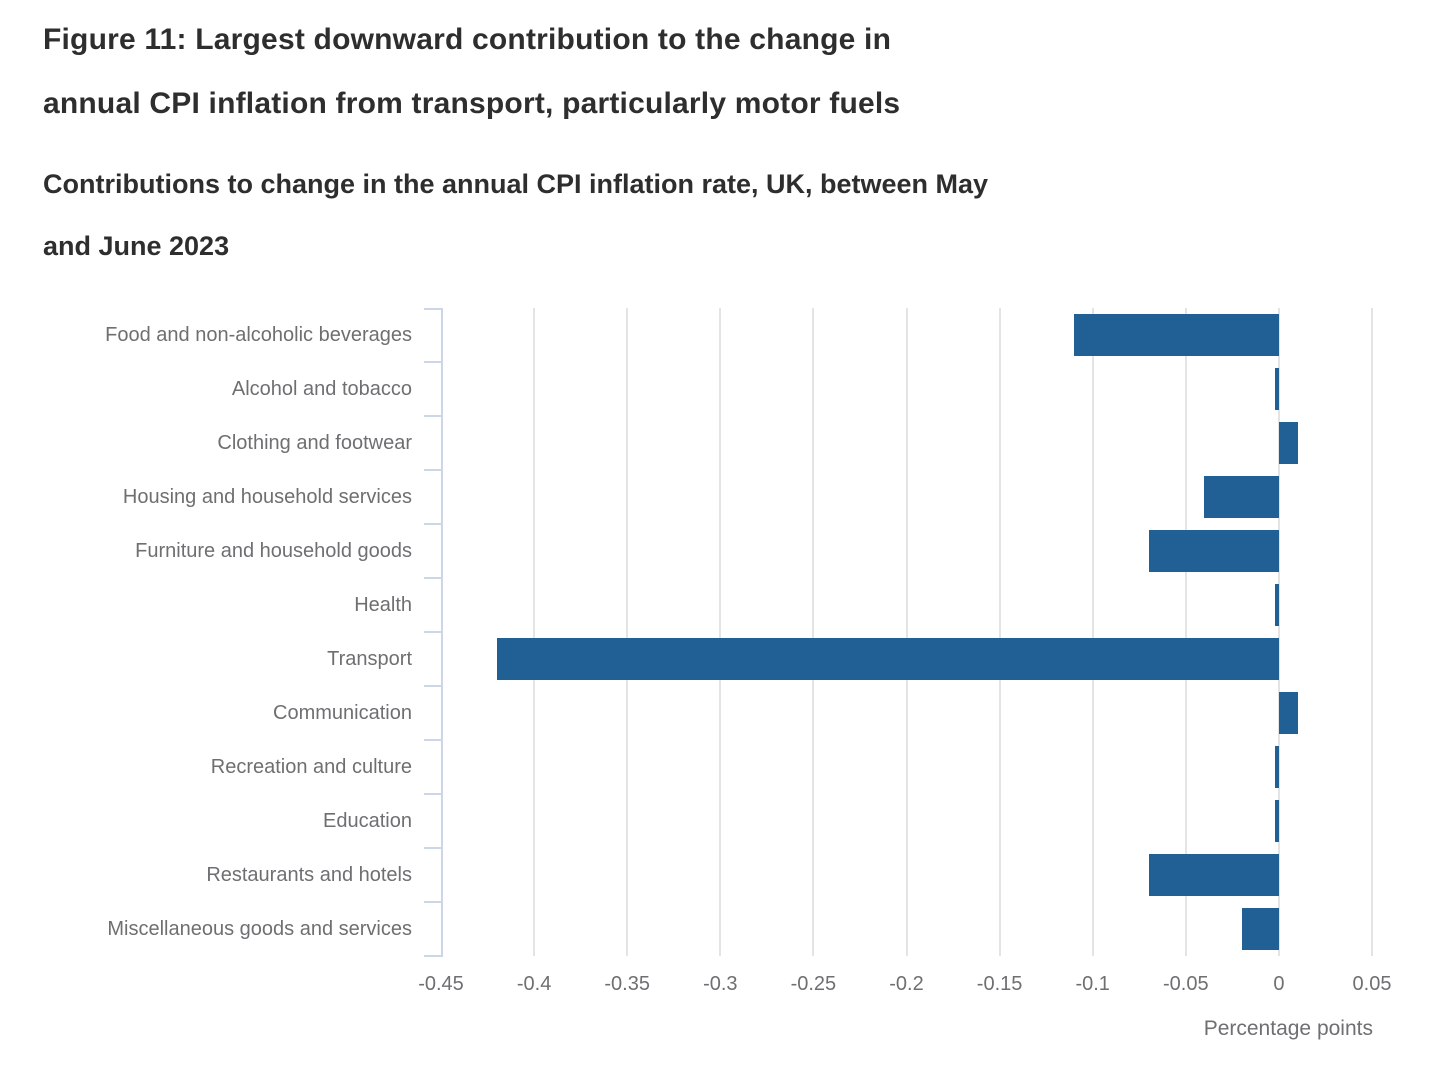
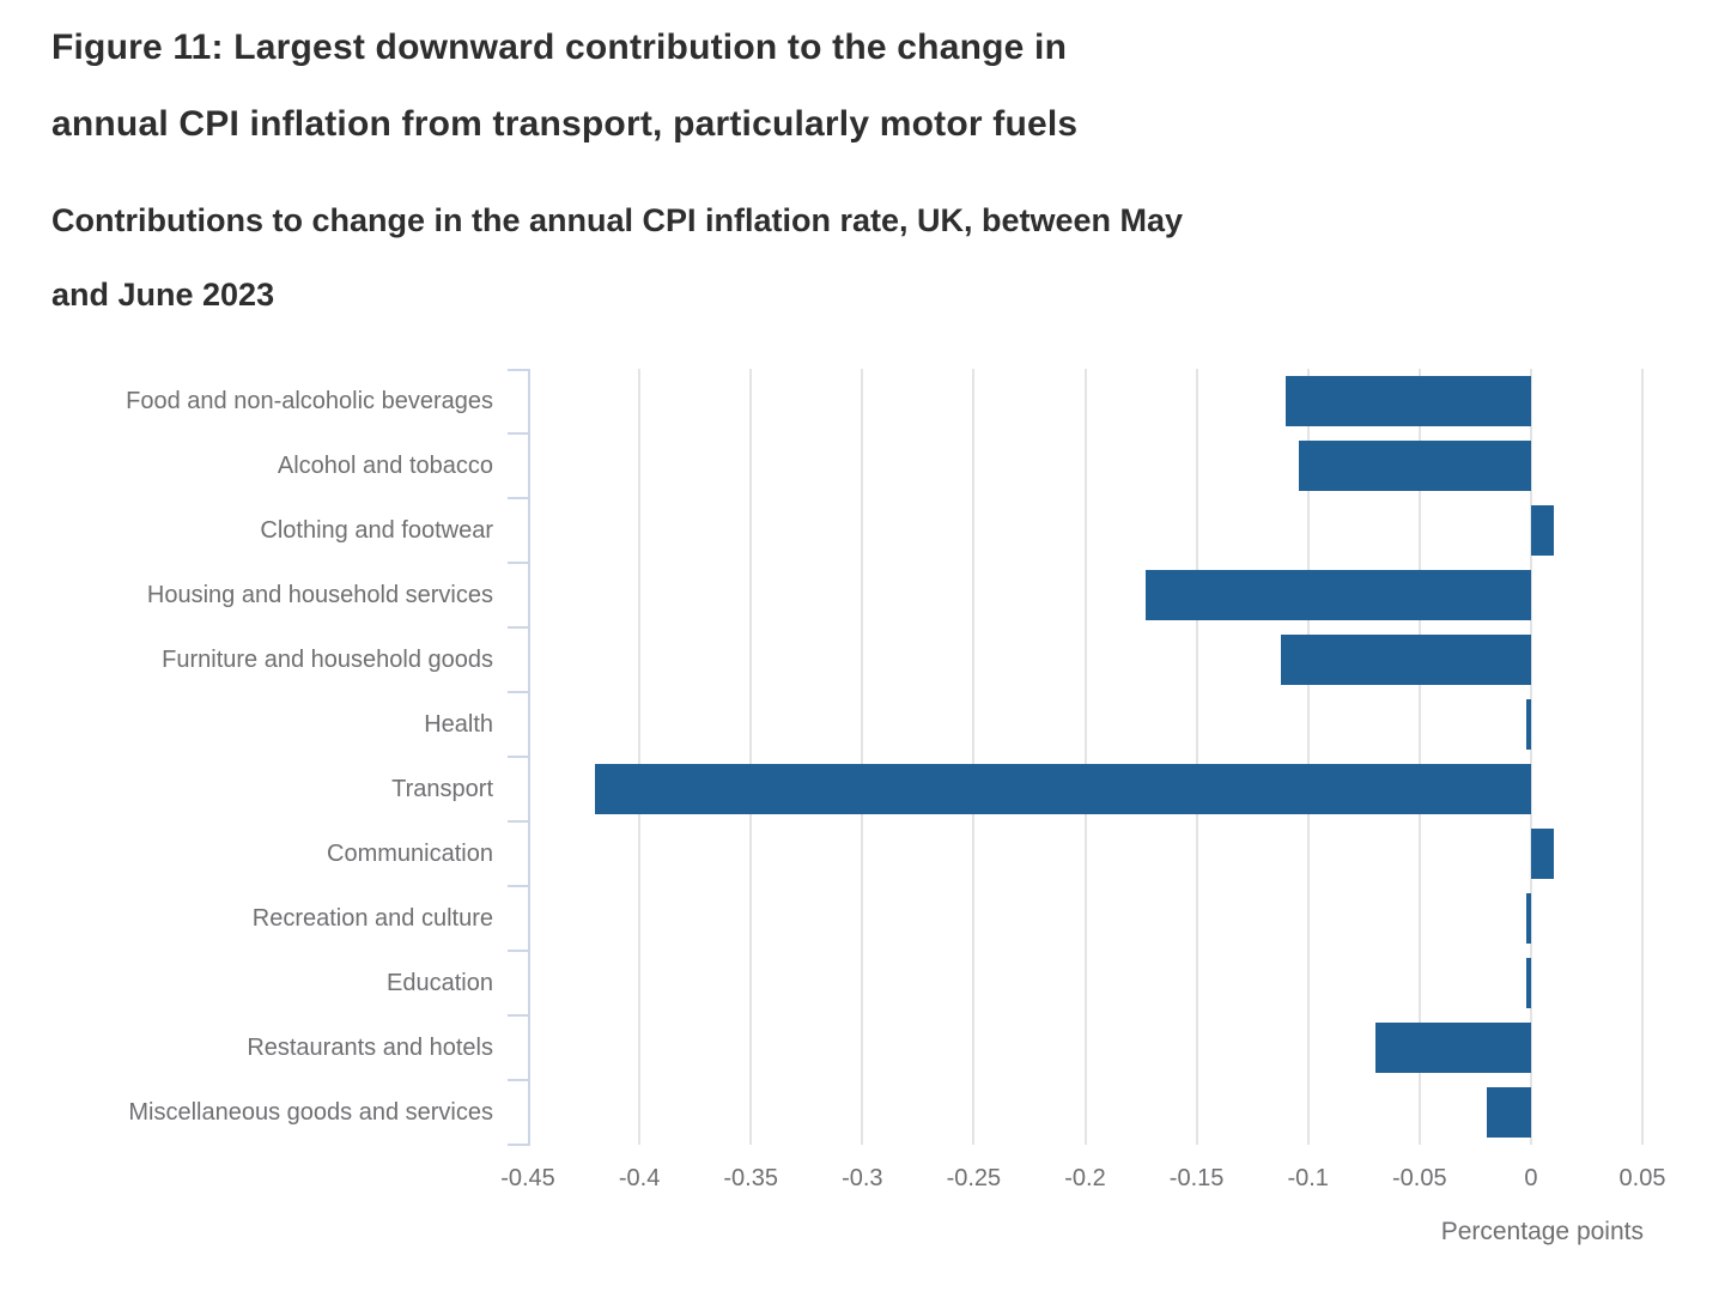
Alcohol and tobacco: -0.002 -> -0.104
Housing and household services: -0.040 -> -0.173
Furniture and household goods: -0.070 -> -0.112
